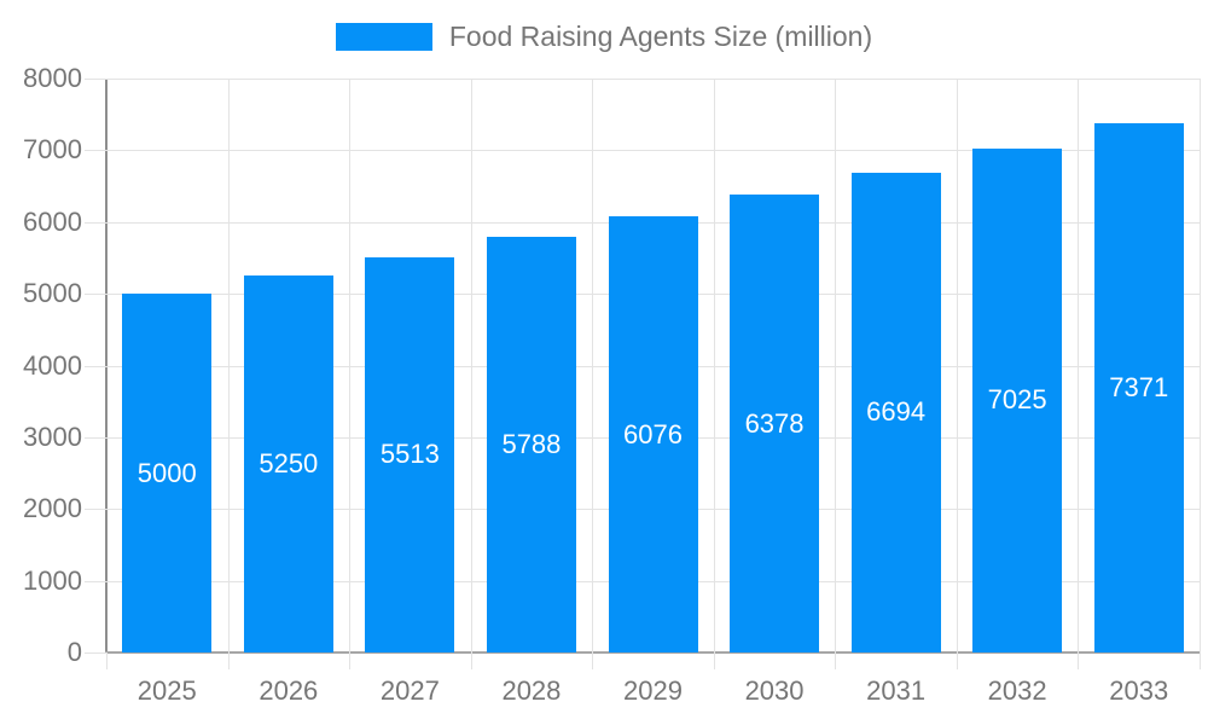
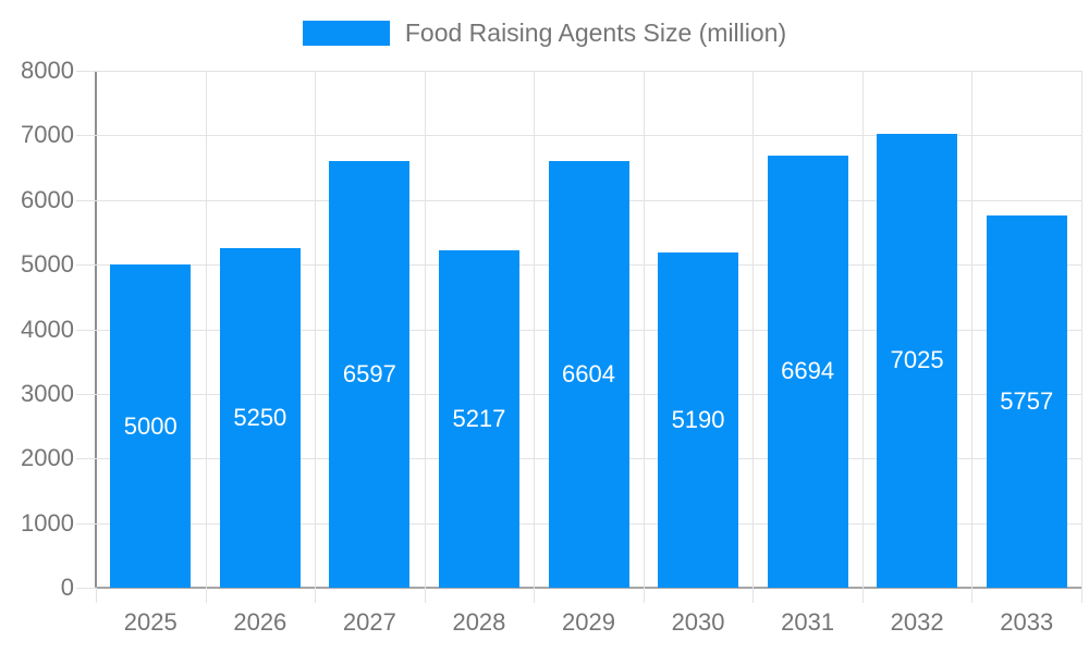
2027: 5513 -> 6597
2028: 5788 -> 5217
2029: 6076 -> 6604
2030: 6378 -> 5190
2033: 7371 -> 5757
